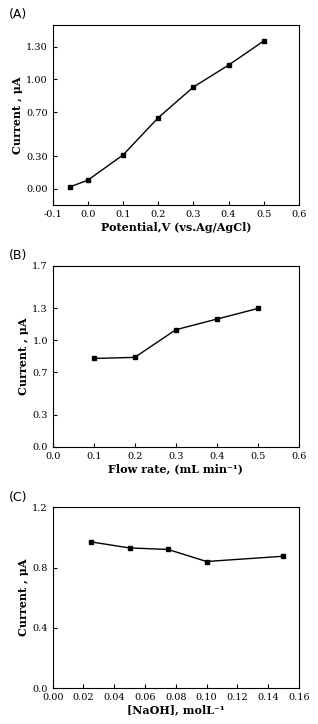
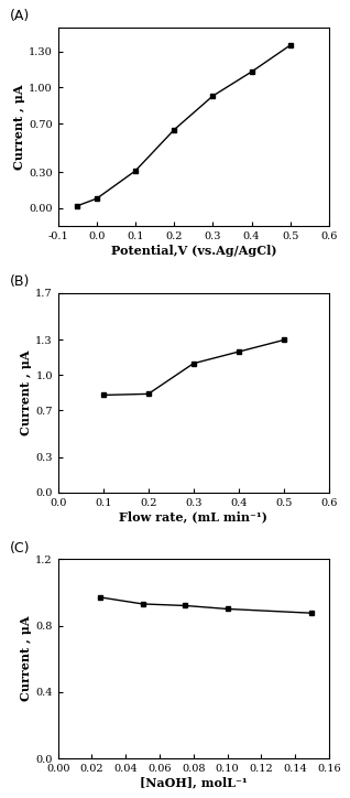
0.10: 0.84 -> 0.90
